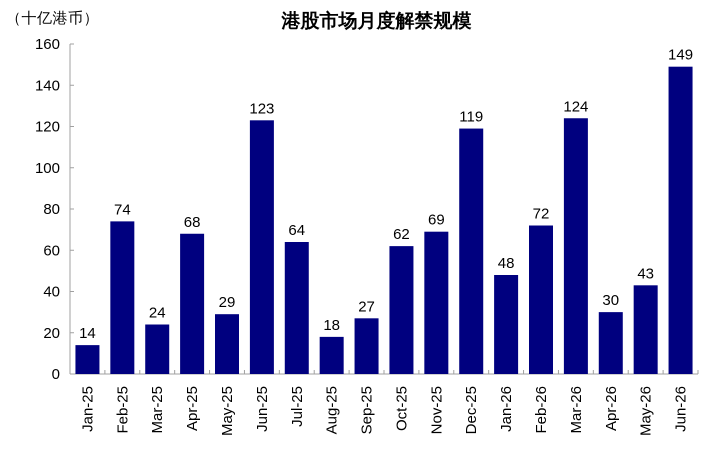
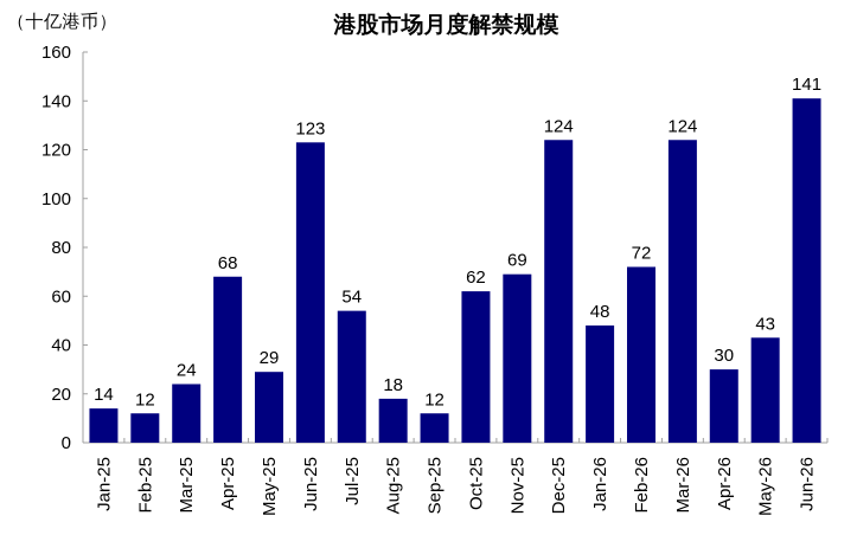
Feb-25: 74 -> 12
Jul-25: 64 -> 54
Sep-25: 27 -> 12
Dec-25: 119 -> 124
Jun-26: 149 -> 141
